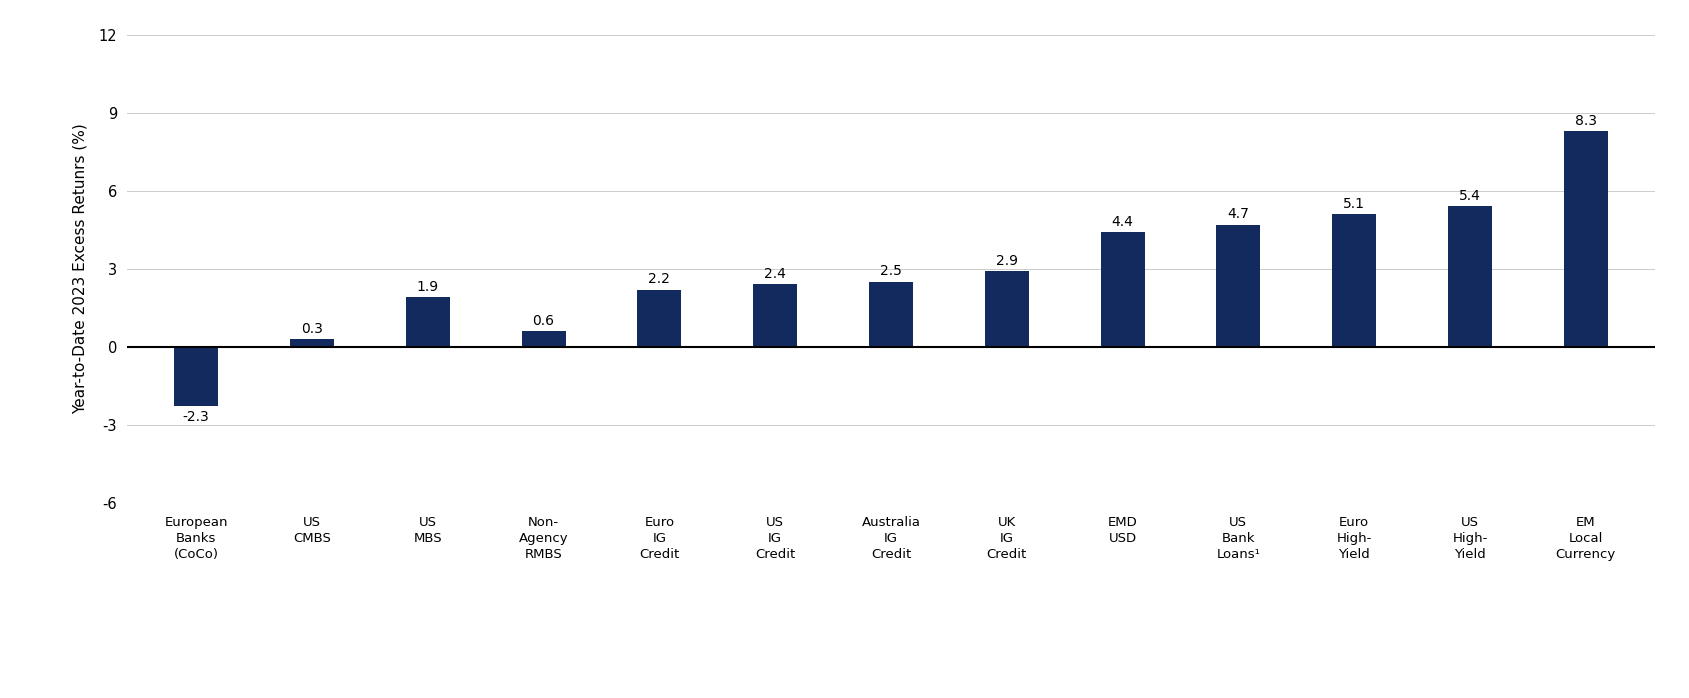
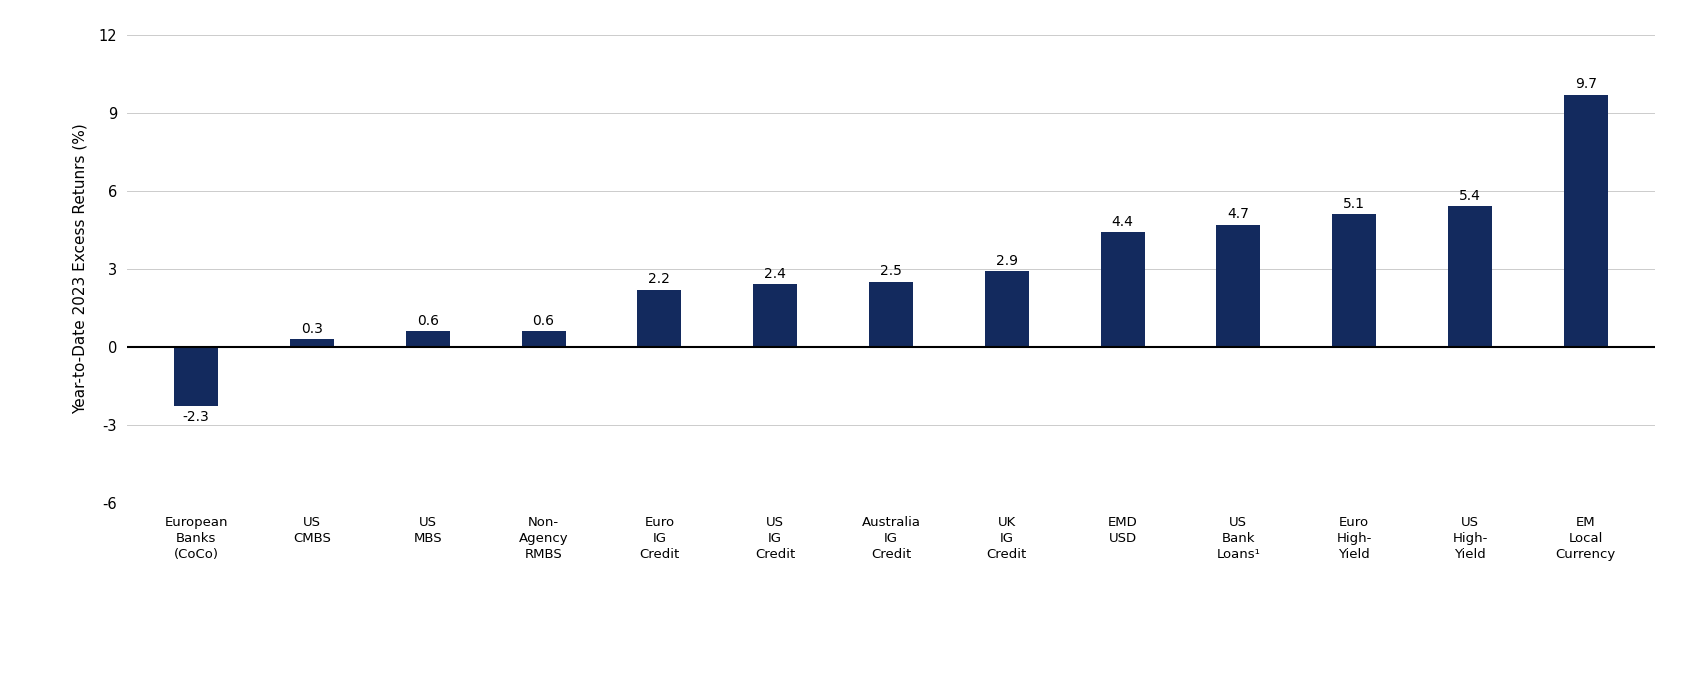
US MBS: 1.9 -> 0.6
EM Local Currency: 8.3 -> 9.7
